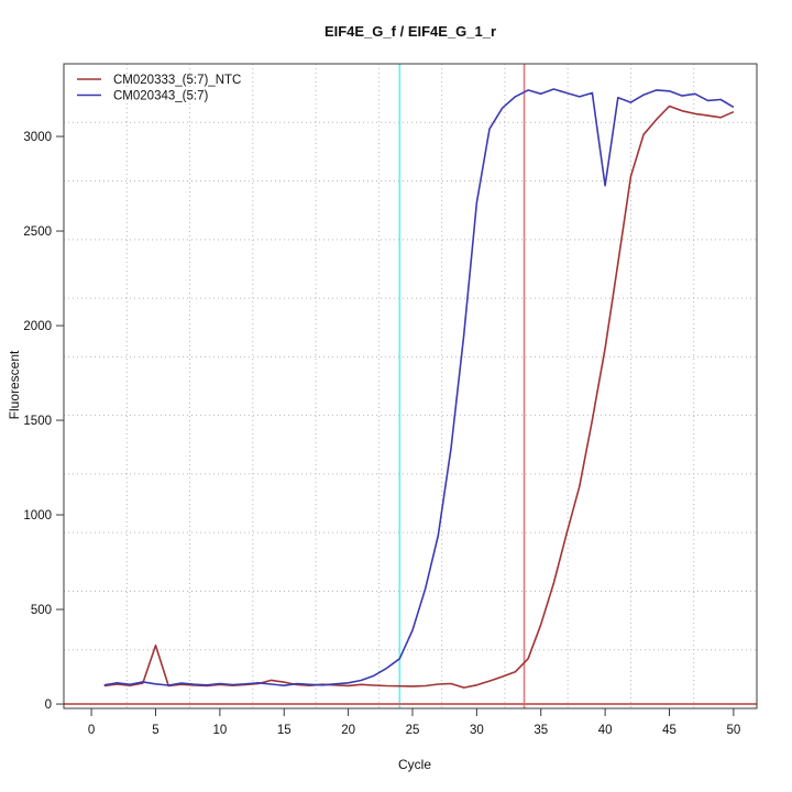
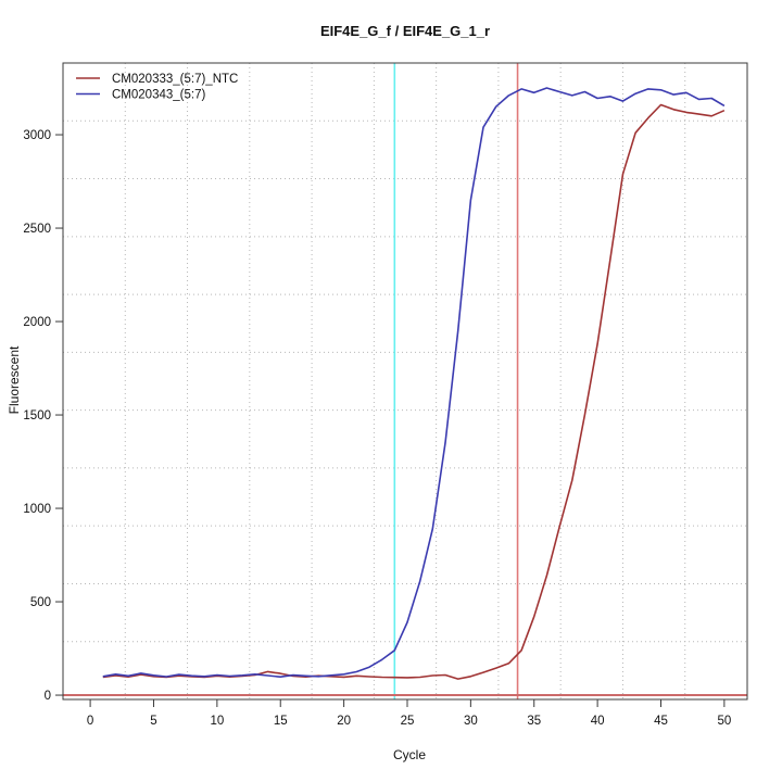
CM020333_(5:7)_NTC/5: 310 -> 100
CM020343_(5:7)/40: 2740 -> 3200
